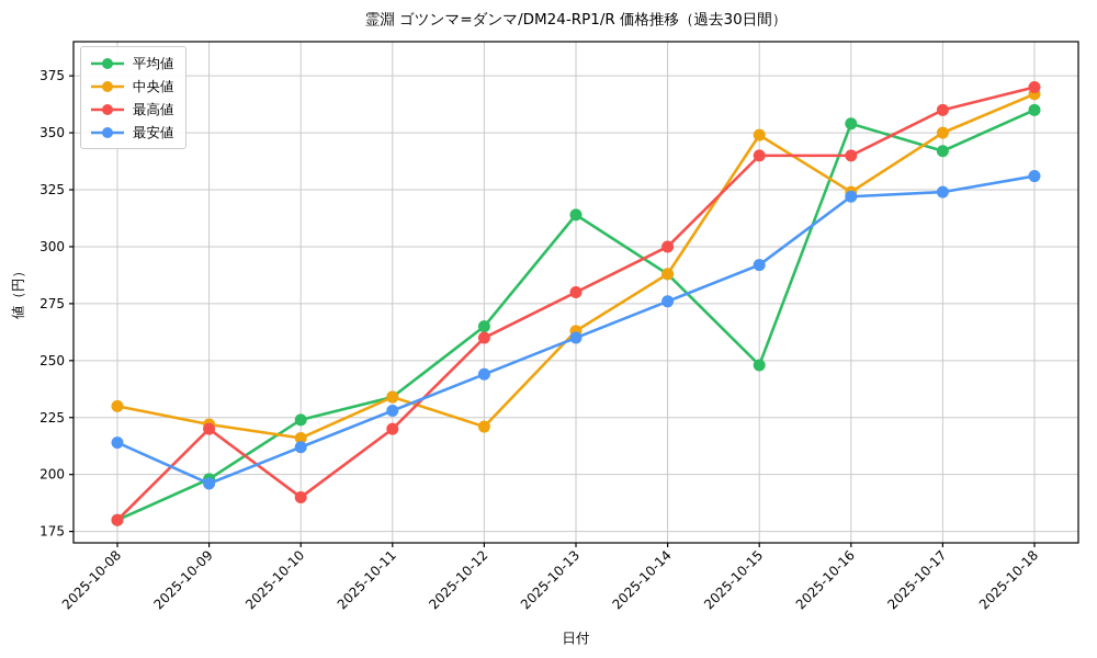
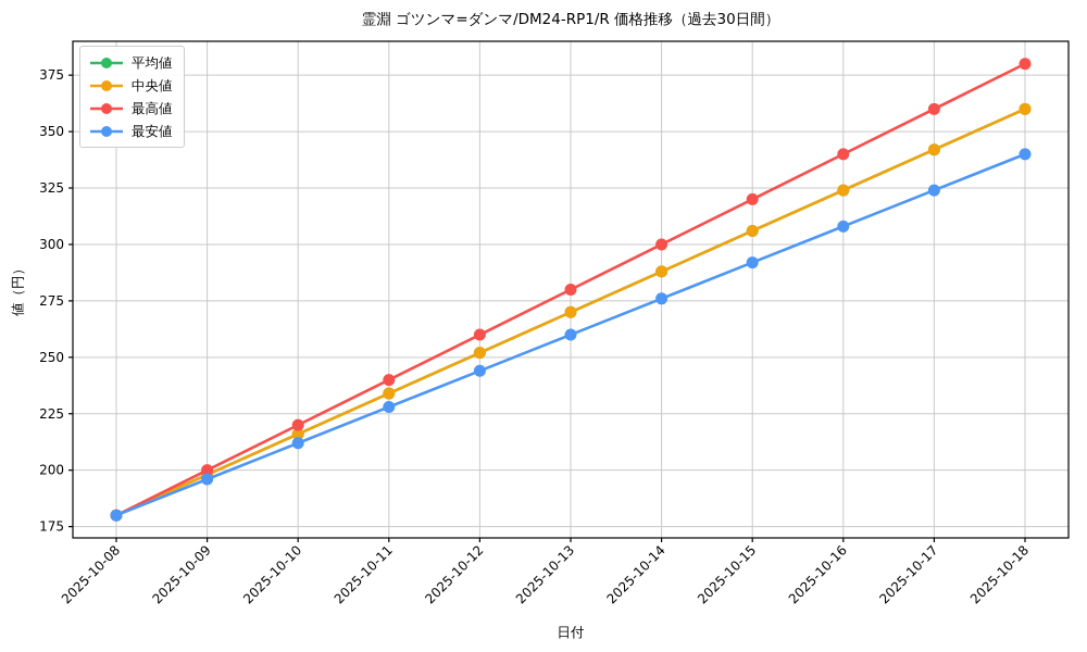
中央値/2025-10-08: 230 -> 180
最安値/2025-10-08: 214 -> 180
中央値/2025-10-09: 222 -> 198
最高値/2025-10-09: 220 -> 200
平均値/2025-10-10: 224 -> 216
最高値/2025-10-10: 190 -> 220
最高値/2025-10-11: 220 -> 240
平均値/2025-10-12: 265 -> 252
中央値/2025-10-12: 221 -> 252
平均値/2025-10-13: 314 -> 270
中央値/2025-10-13: 263 -> 270
平均値/2025-10-15: 248 -> 306
中央値/2025-10-15: 349 -> 306
最高値/2025-10-15: 340 -> 320
平均値/2025-10-16: 354 -> 324
最安値/2025-10-16: 322 -> 308
中央値/2025-10-17: 350 -> 342
中央値/2025-10-18: 367 -> 360
最高値/2025-10-18: 370 -> 380
最安値/2025-10-18: 331 -> 340
